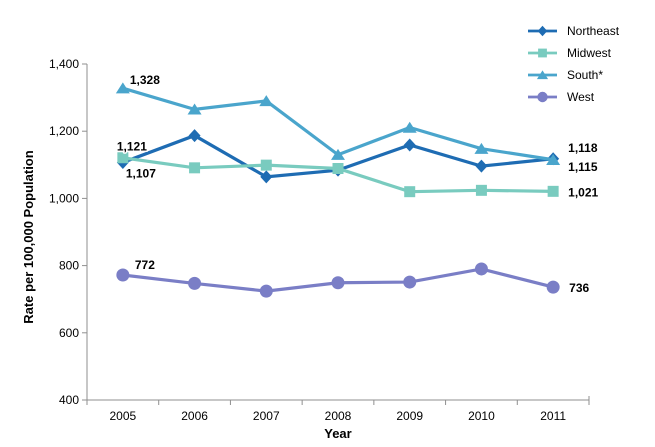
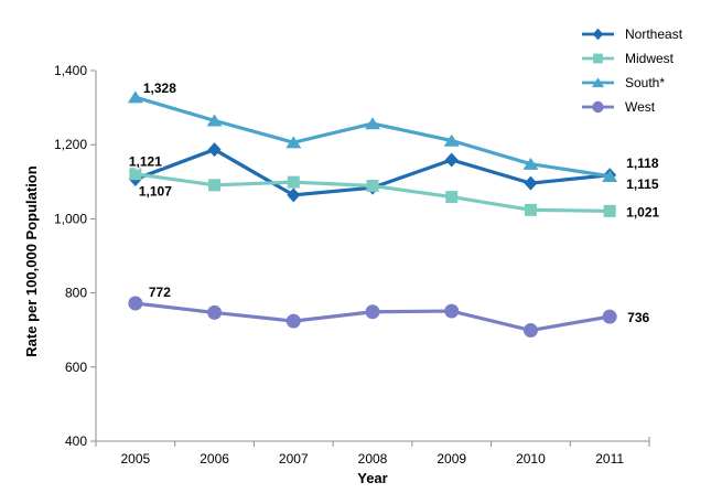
South*/2007: 1290 -> 1210
South*/2008: 1130 -> 1260
Midwest/2009: 1020 -> 1060
West/2010: 790 -> 700
